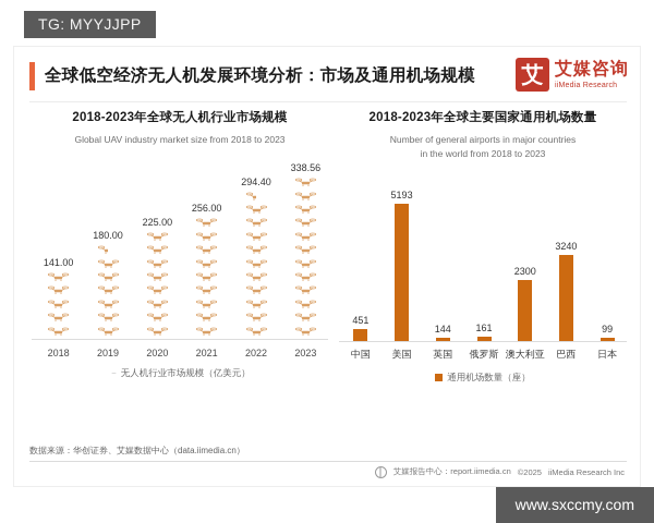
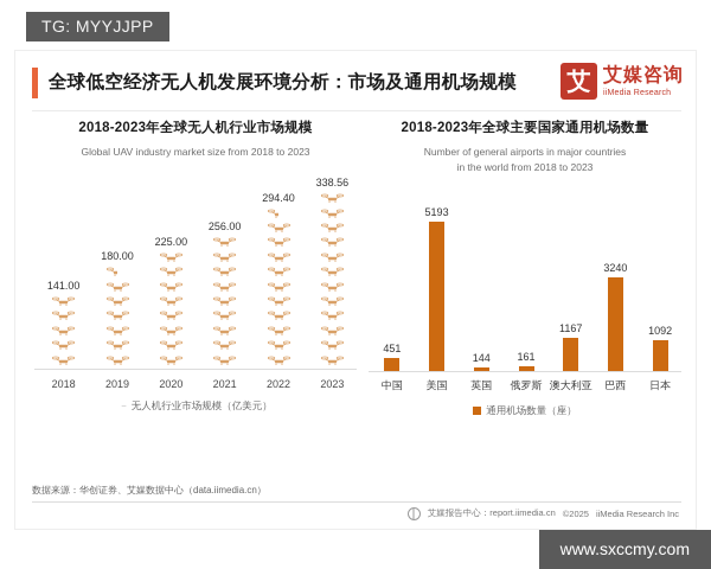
2018-2023年全球主要国家通用机场数量/澳大利亚: 2300 -> 1167
2018-2023年全球主要国家通用机场数量/日本: 99 -> 1092
